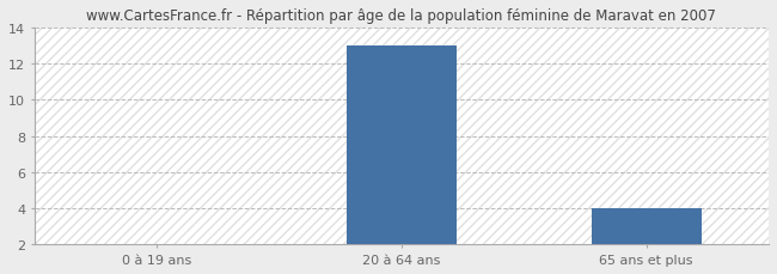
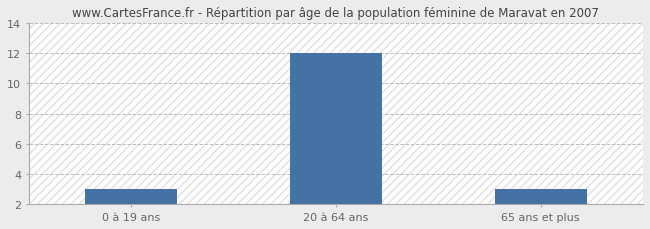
0 à 19 ans: 2 -> 3
20 à 64 ans: 13 -> 12
65 ans et plus: 4 -> 3
